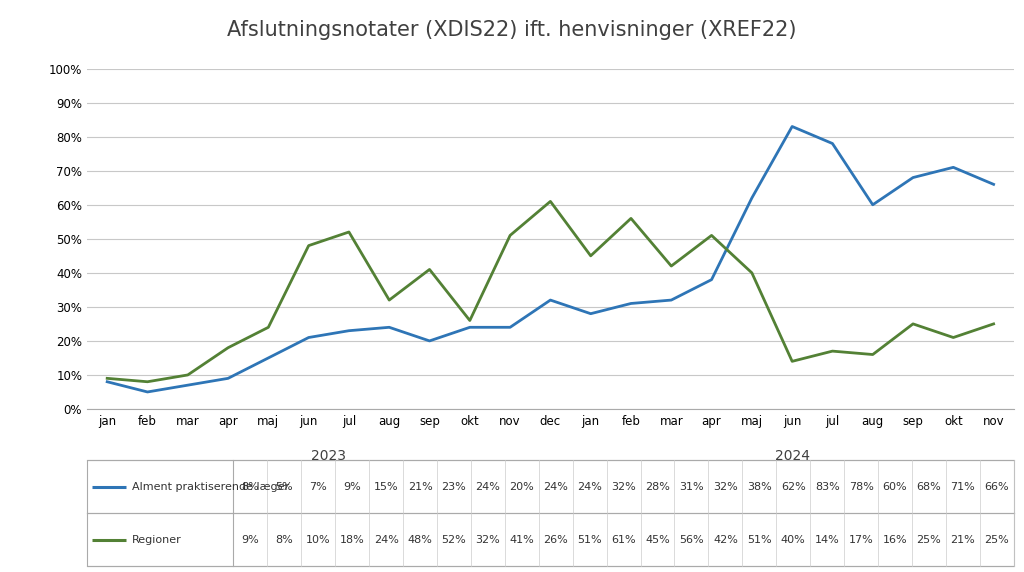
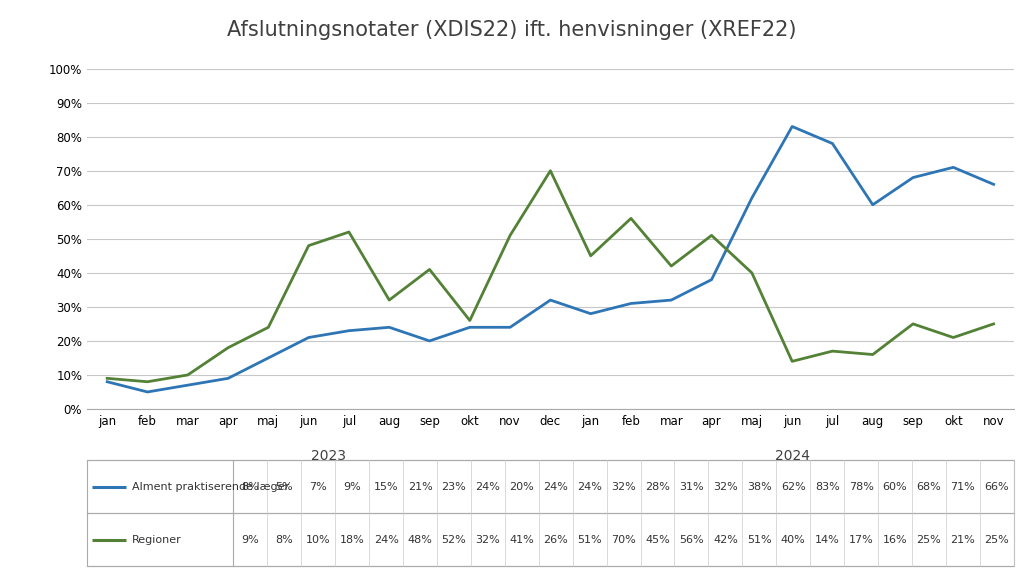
Regioner/dec: 61% -> 70%
